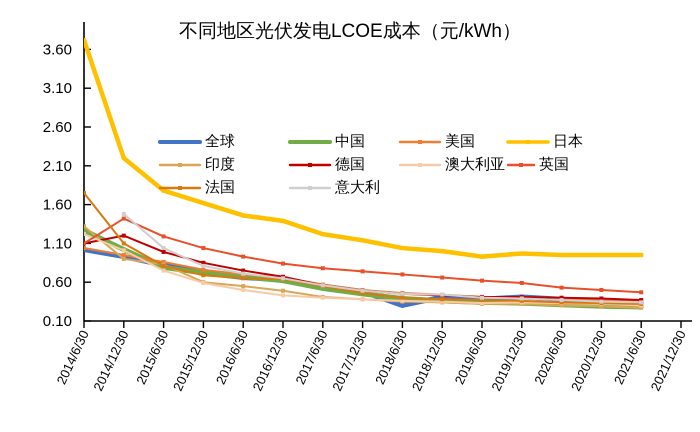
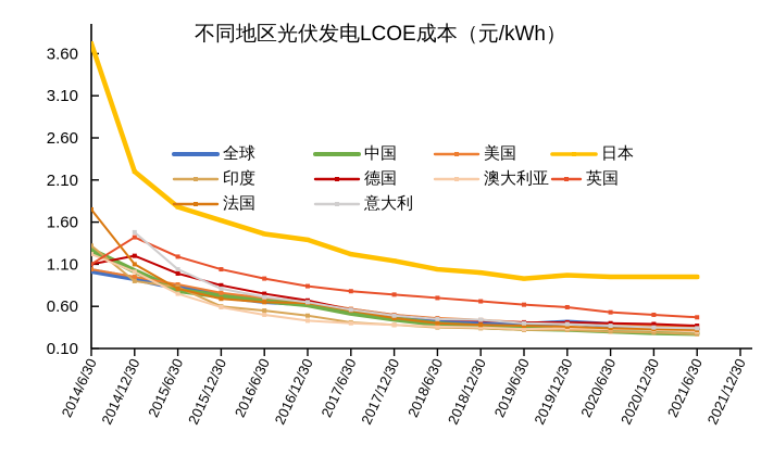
全球/2018/6/30: 0.3 -> 0.4
